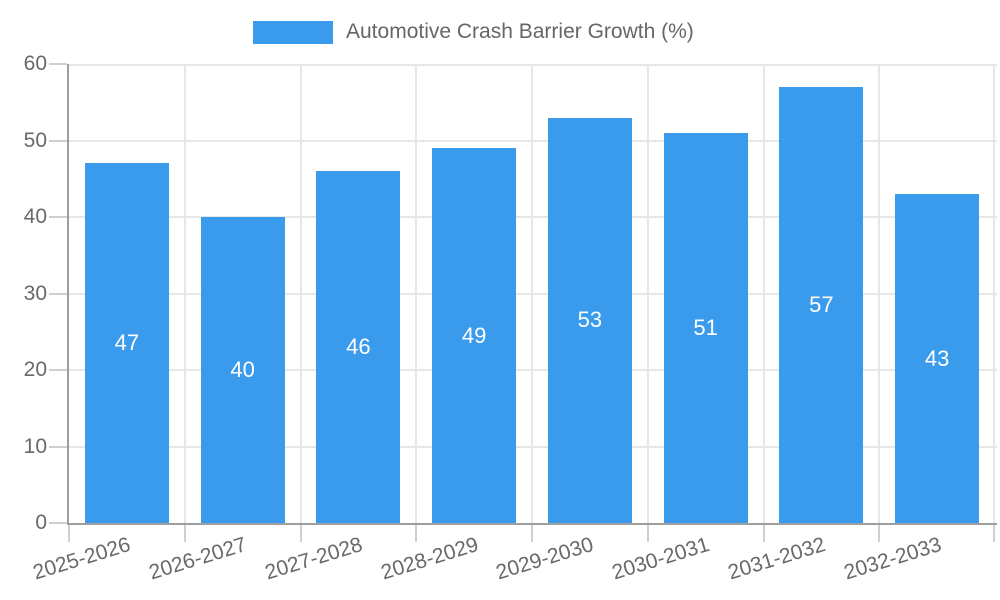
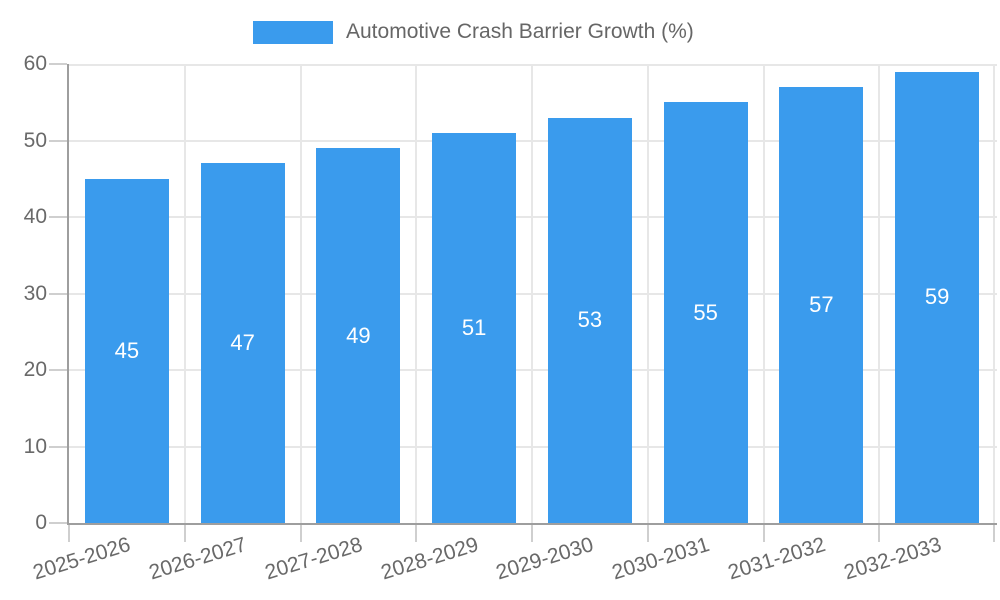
2025-2026: 47 -> 45
2026-2027: 40 -> 47
2027-2028: 46 -> 49
2028-2029: 49 -> 51
2030-2031: 51 -> 55
2032-2033: 43 -> 59
